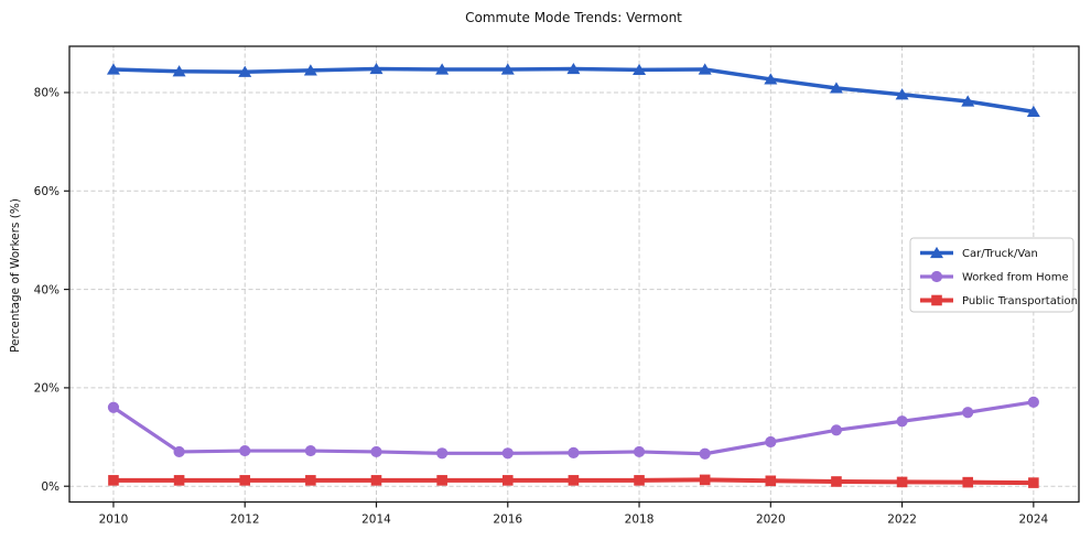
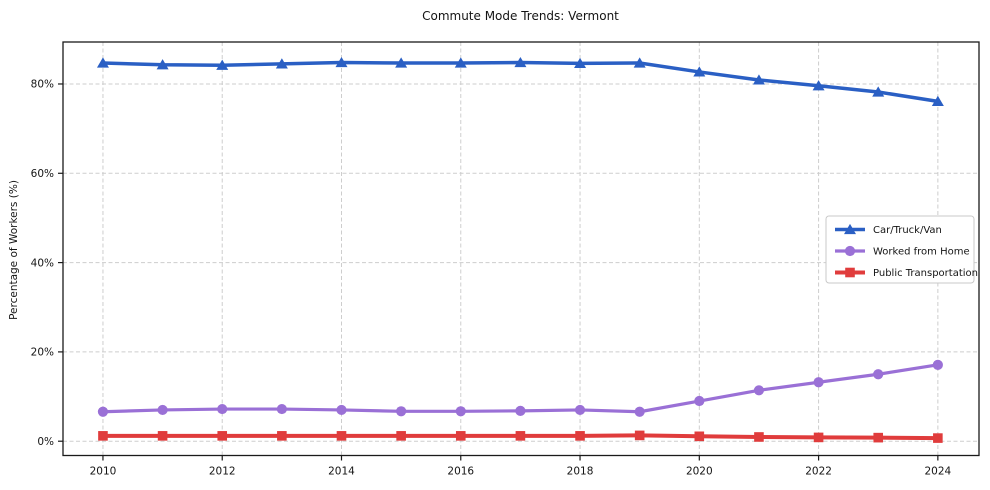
Worked from Home/2010: 16% -> 7%
